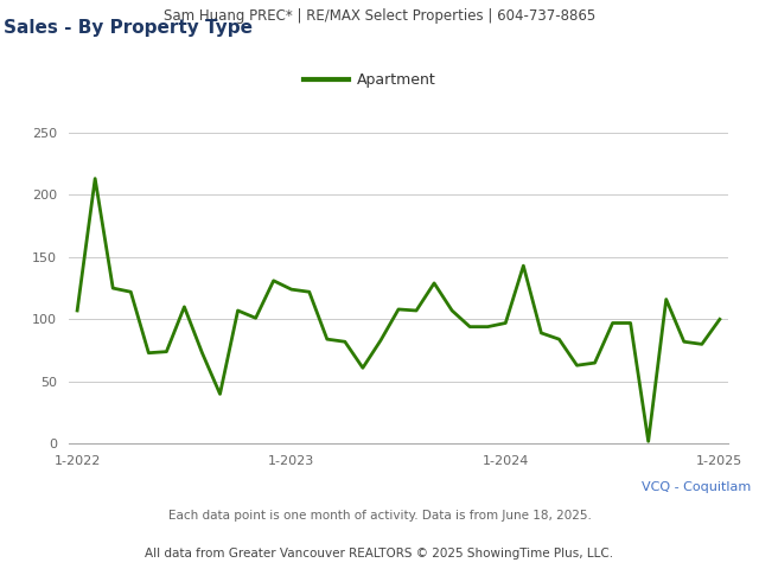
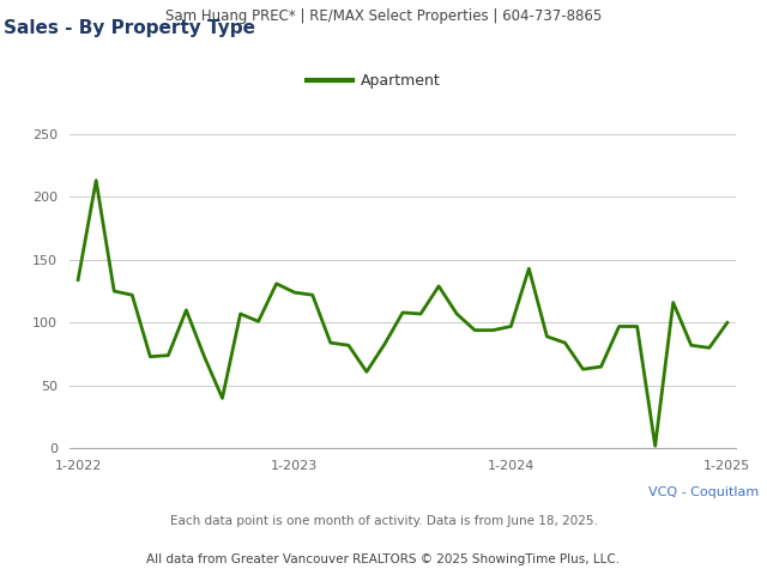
1-2022: 107 -> 134
